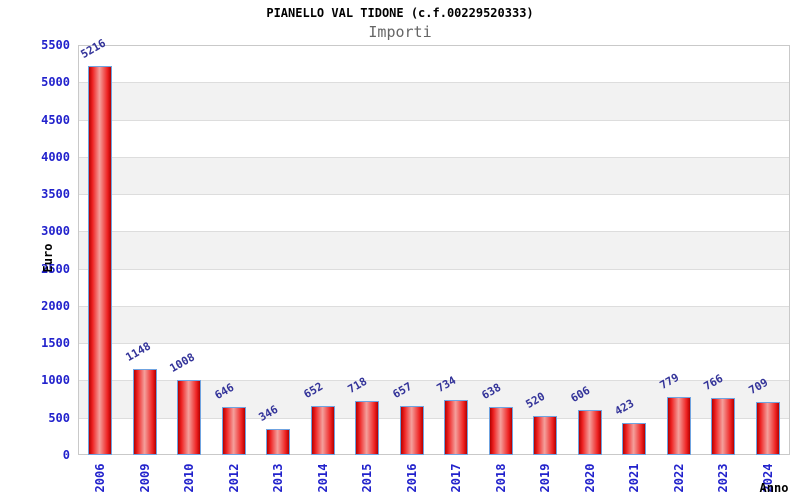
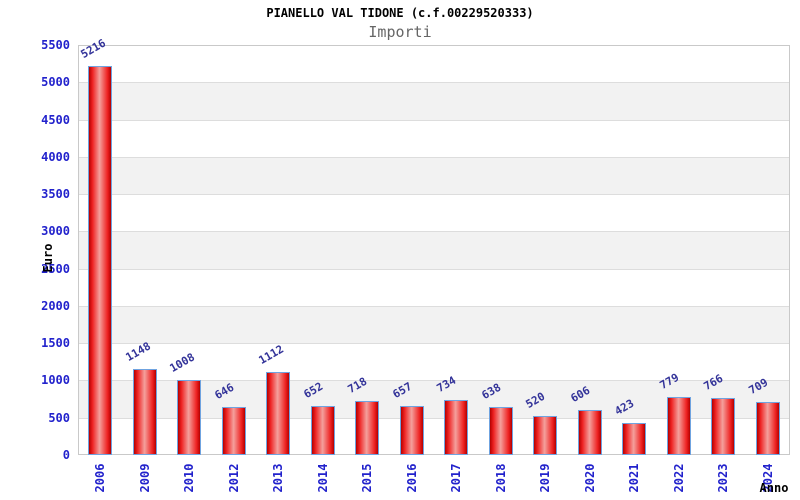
2013: 346 -> 1112
